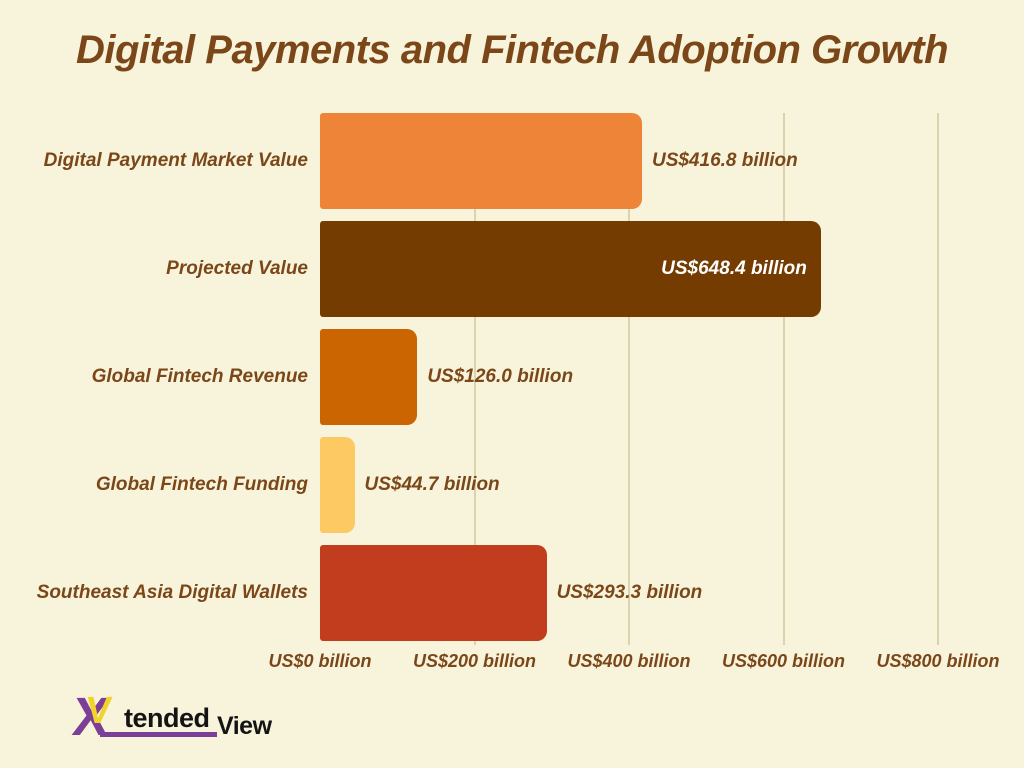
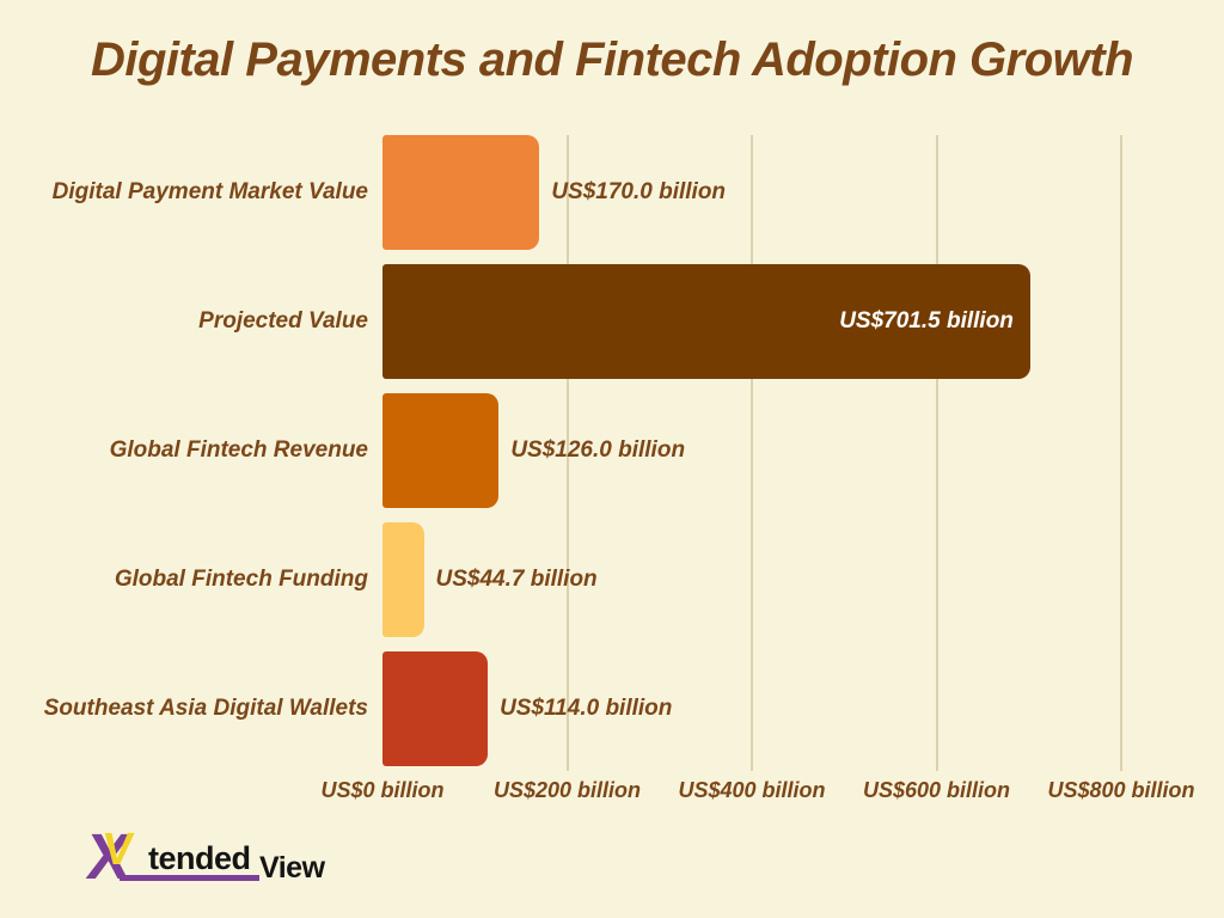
Digital Payment Market Value: 416.8 -> 170.0
Projected Value: 648.4 -> 701.5
Southeast Asia Digital Wallets: 293.3 -> 114.0
